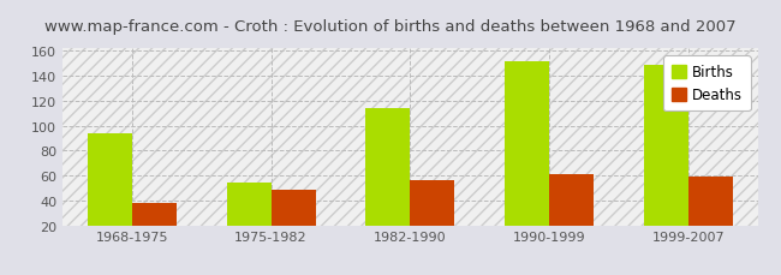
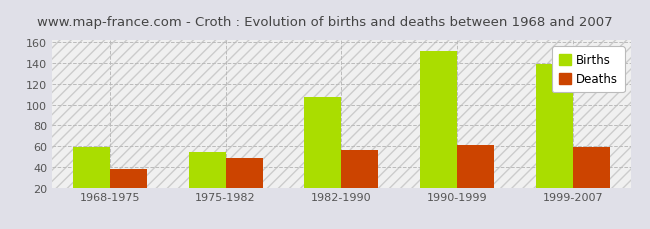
Births/1968-1975: 94 -> 59
Births/1982-1990: 114 -> 107
Births/1999-2007: 149 -> 139
